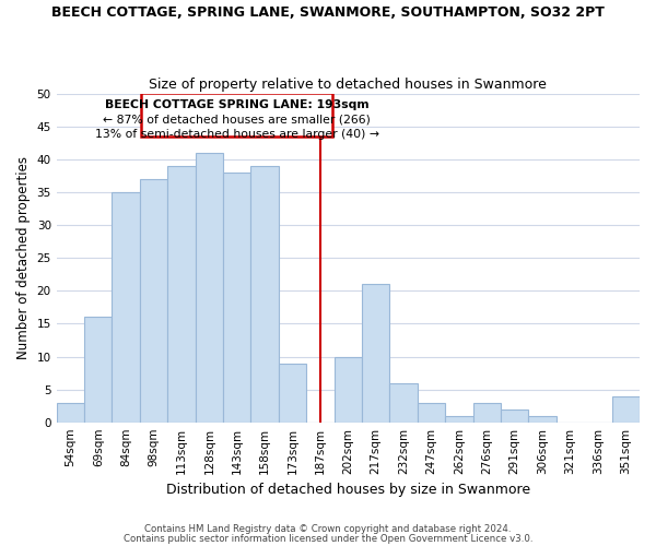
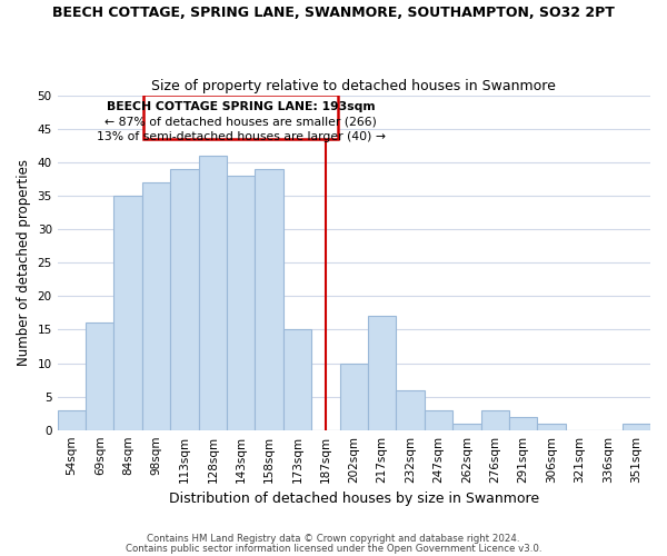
173sqm: 9 -> 15
217sqm: 21 -> 17
351sqm: 4 -> 1
